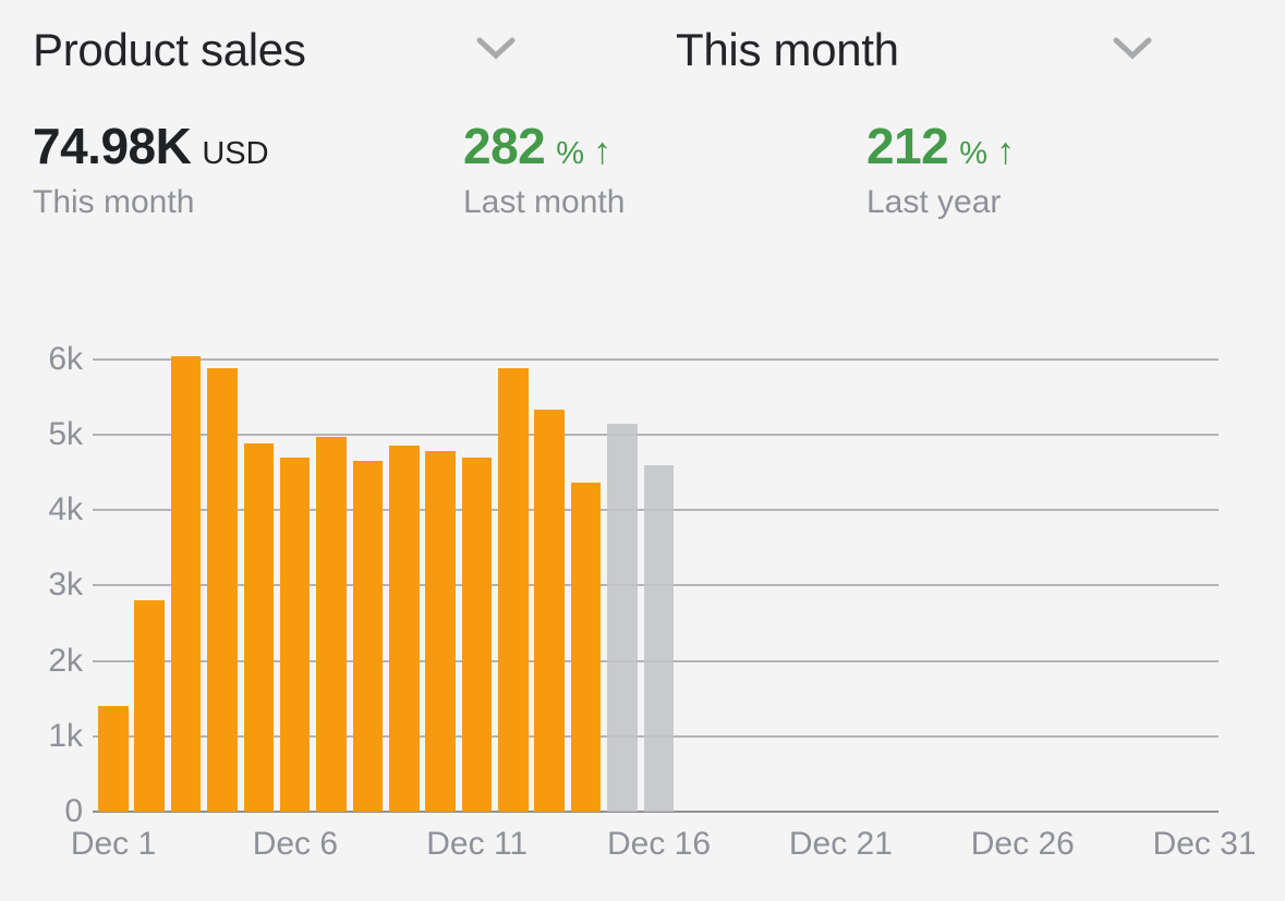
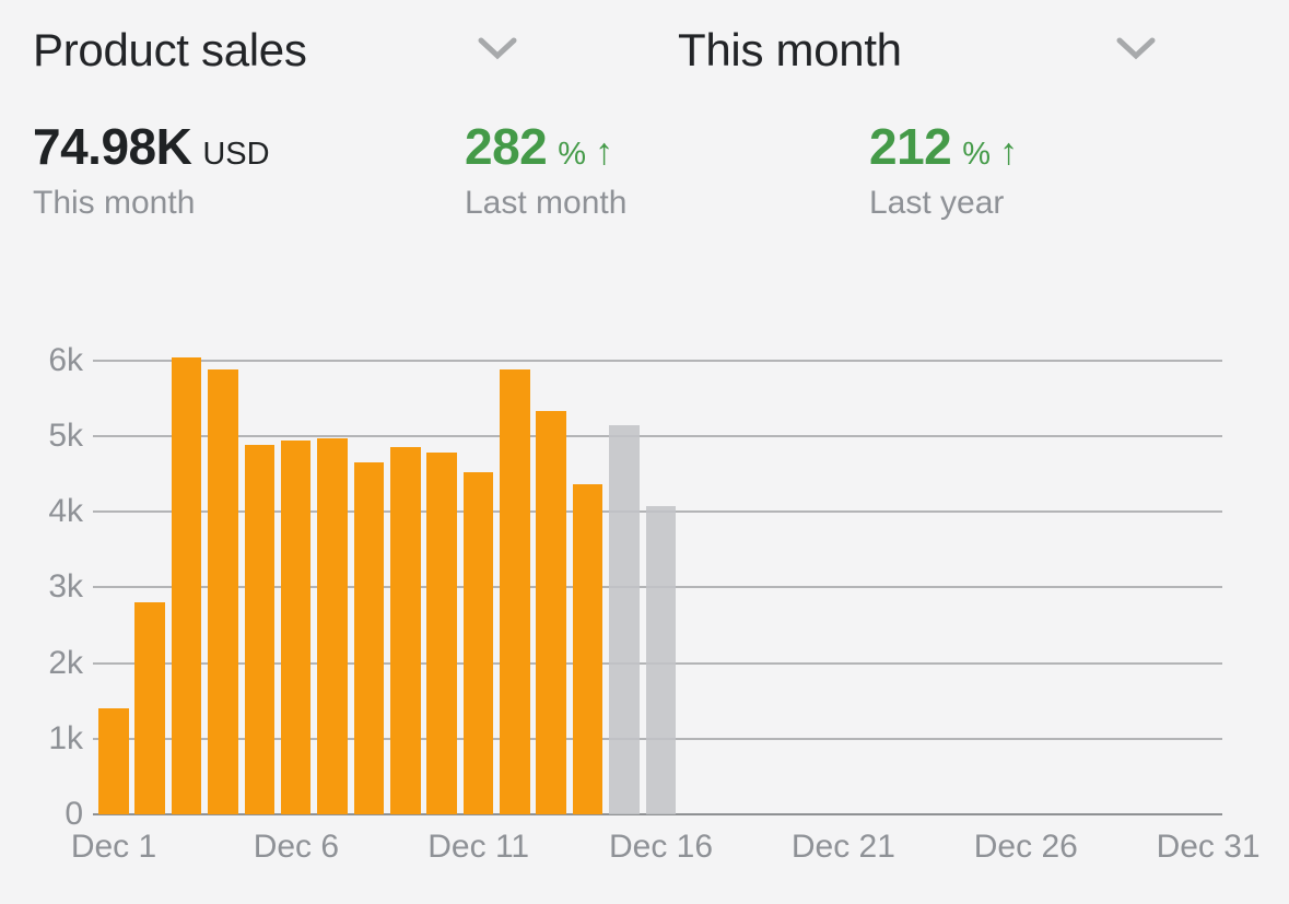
Dec 6: 4.7k -> 4.9k
Dec 11: 4.7k -> 4.5k
Dec 16: 4.6k -> 4.1k
